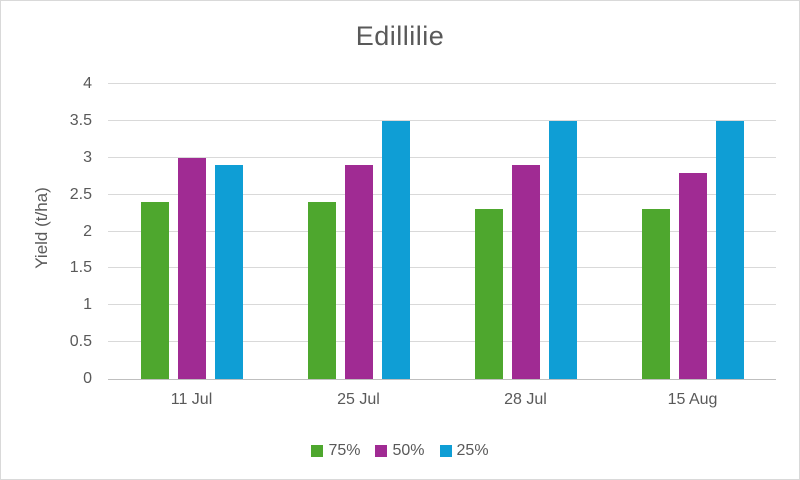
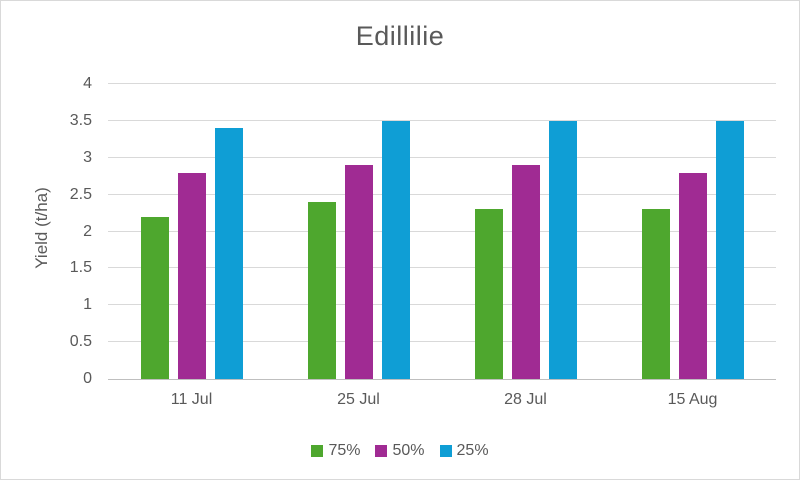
75%/11 Jul: 2.4 -> 2.2
50%/11 Jul: 3.0 -> 2.8
25%/11 Jul: 2.9 -> 3.4
